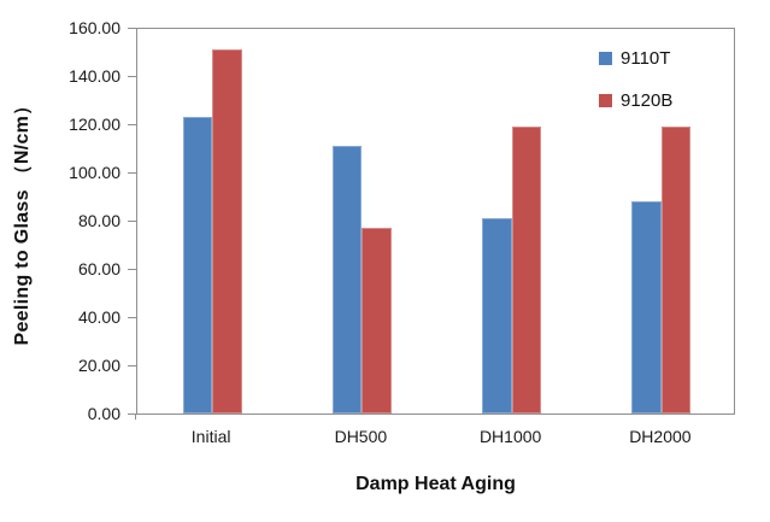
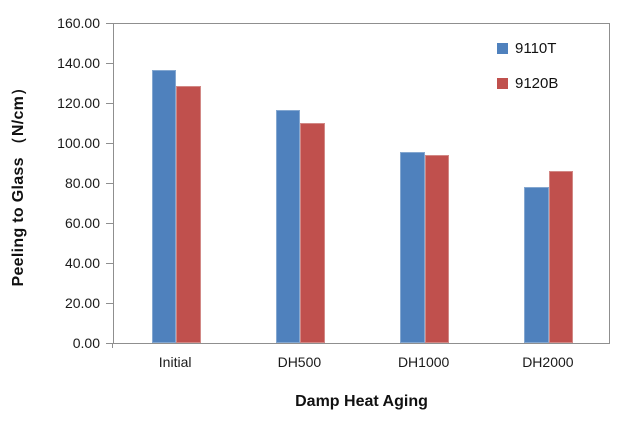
9110T/Initial: 123 -> 137
9120B/Initial: 151 -> 128
9110T/DH500: 111 -> 117
9120B/DH500: 77 -> 110
9110T/DH1000: 81 -> 96
9120B/DH1000: 119 -> 94
9110T/DH2000: 88 -> 78
9120B/DH2000: 119 -> 86
